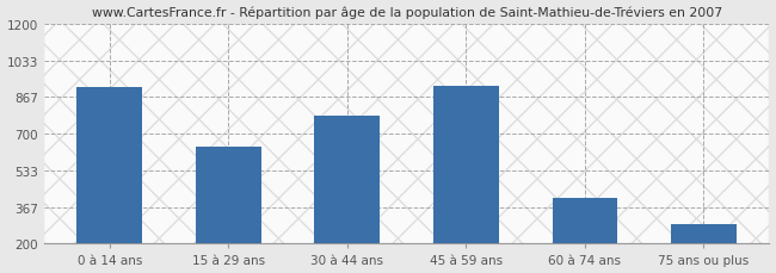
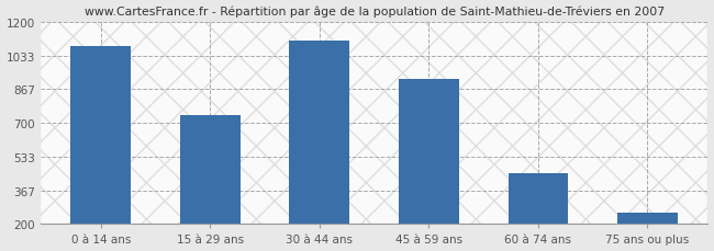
0 à 14 ans: 910 -> 1080
15 à 29 ans: 640 -> 740
30 à 44 ans: 780 -> 1110
60 à 74 ans: 410 -> 450
75 ans ou plus: 290 -> 260
